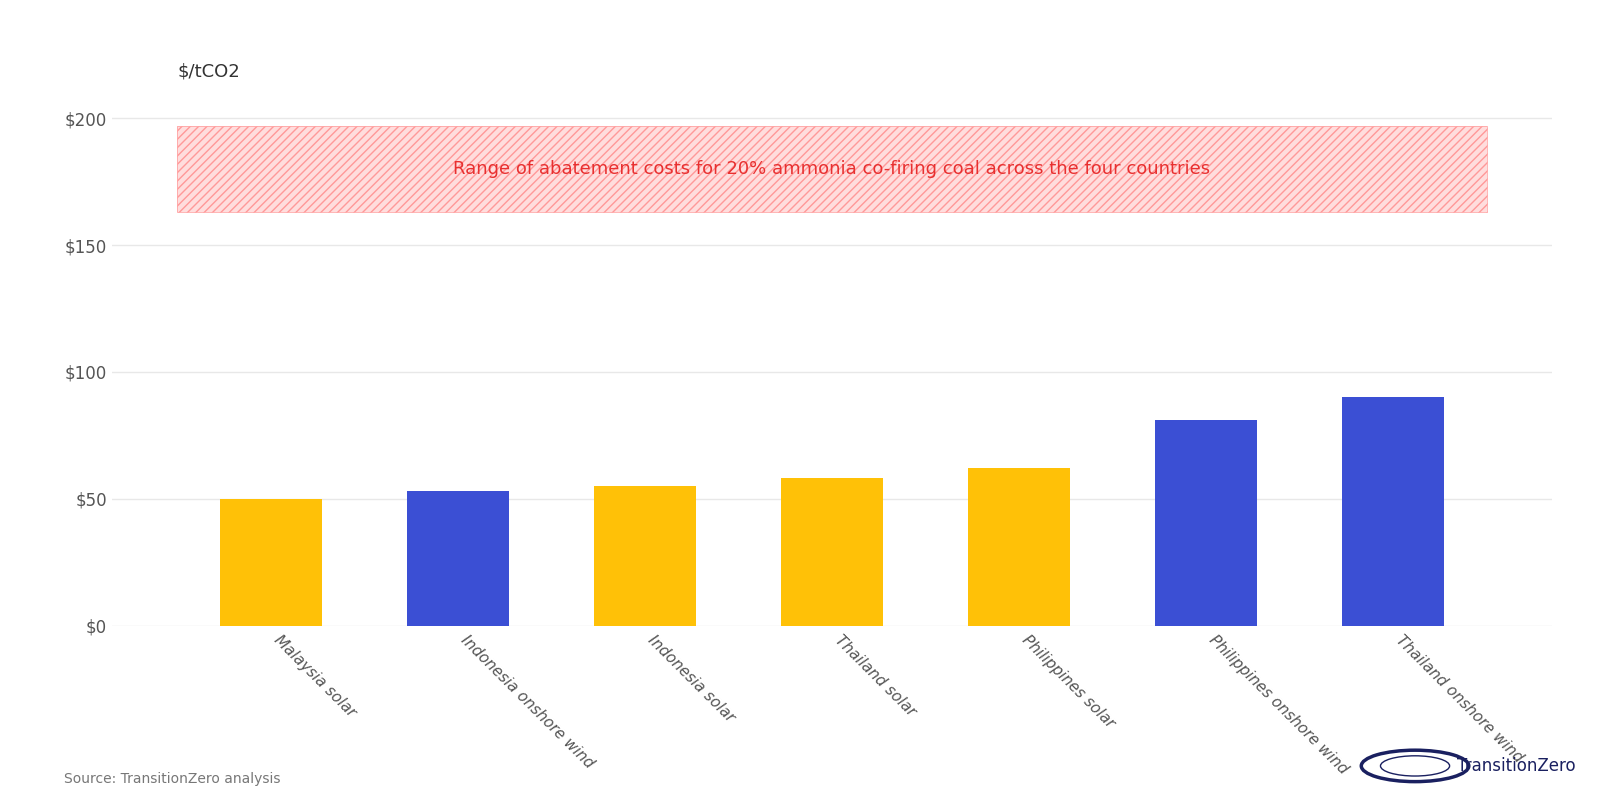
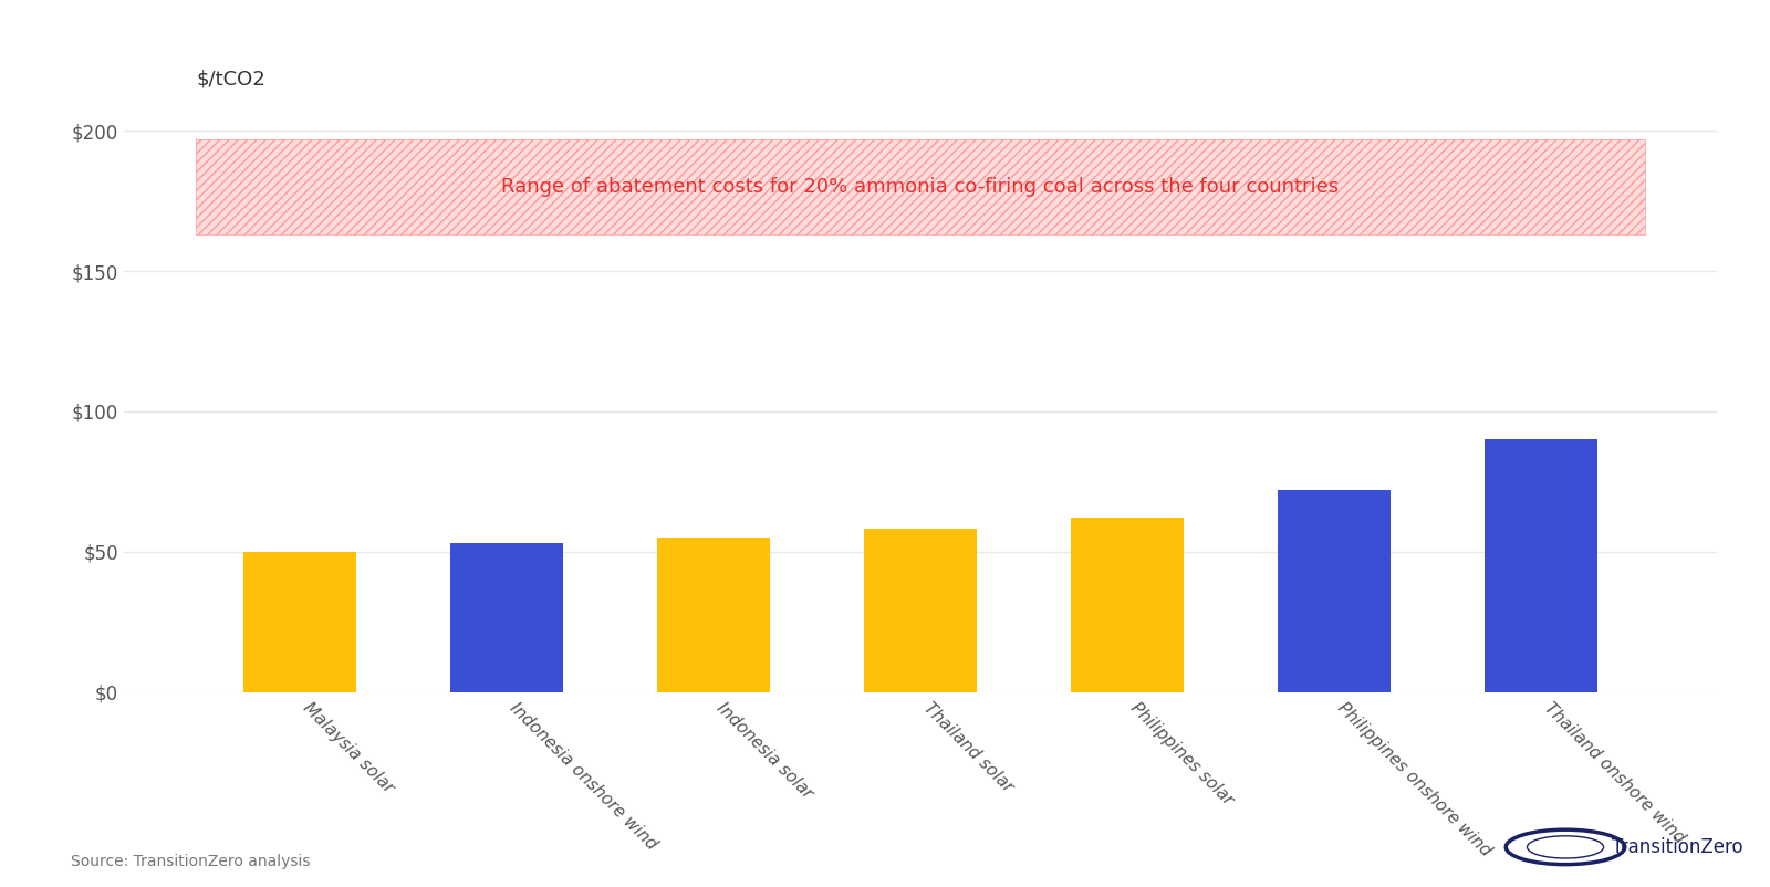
Philippines onshore wind: $81 -> $72
